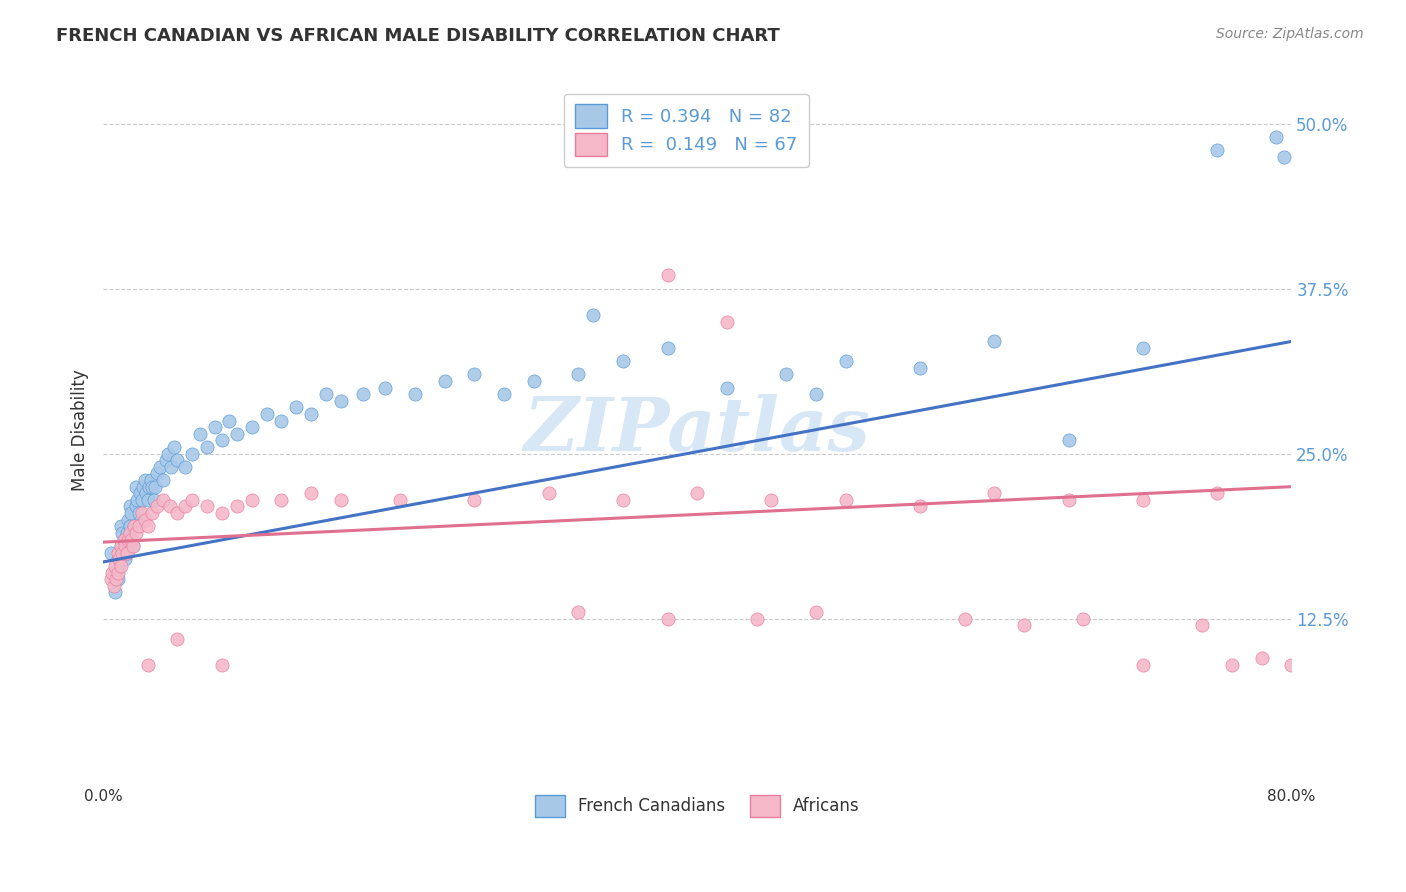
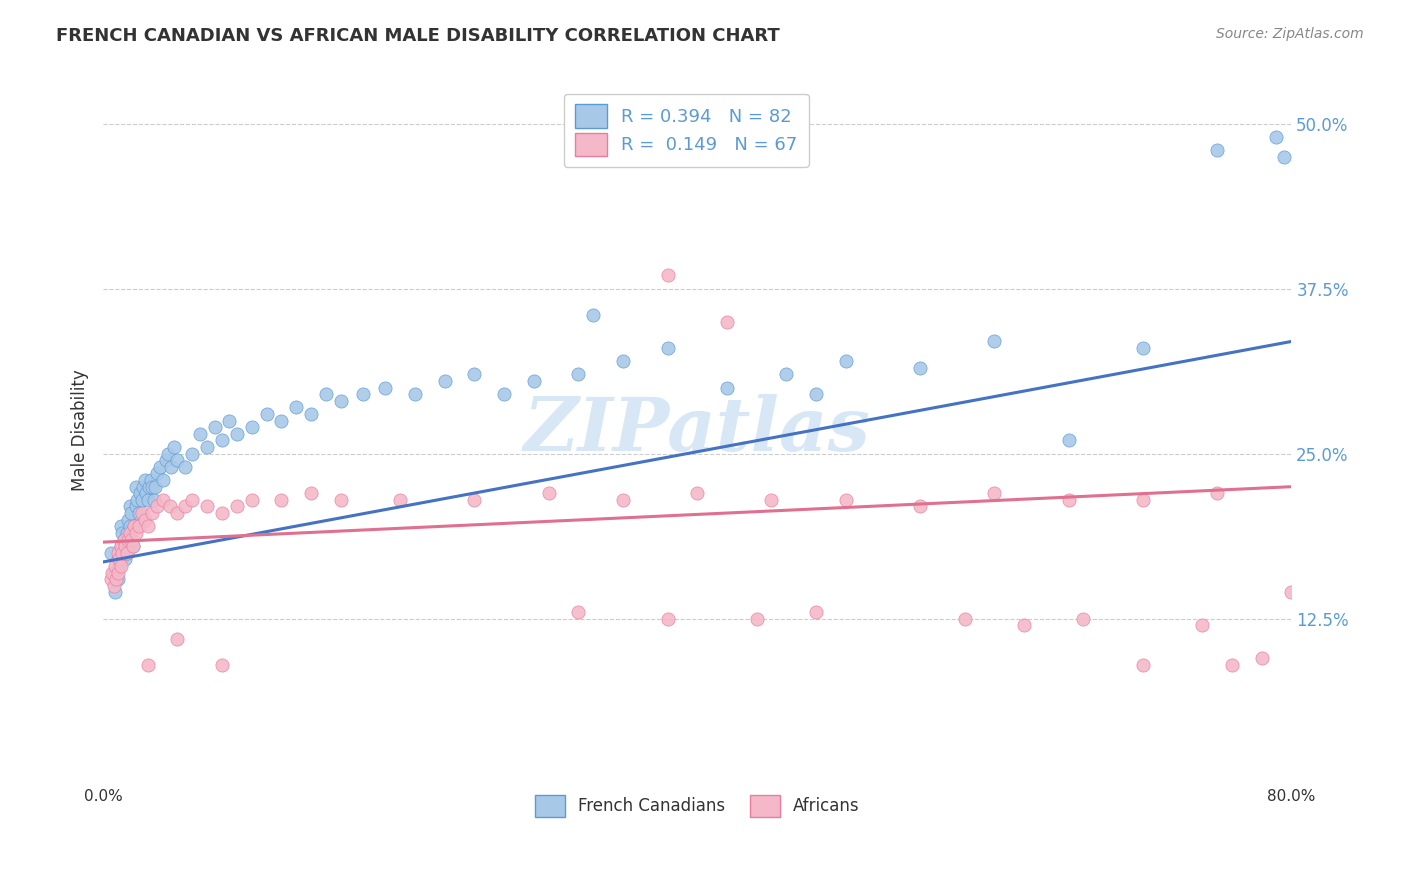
Africans/80.0%: 9.0% -> 14.5%
